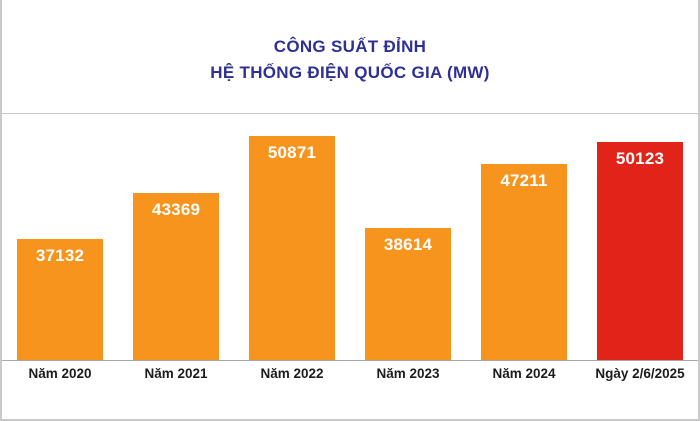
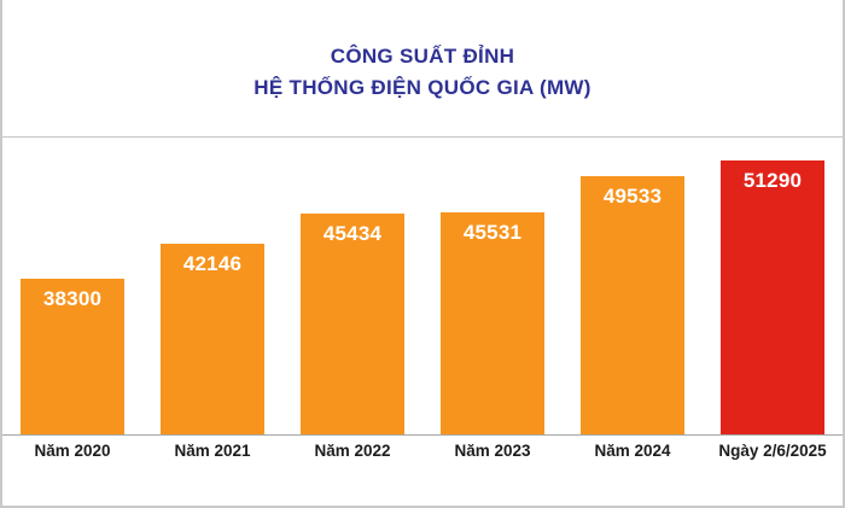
Năm 2020: 37132 -> 38300
Năm 2021: 43369 -> 42146
Năm 2022: 50871 -> 45434
Năm 2023: 38614 -> 45531
Năm 2024: 47211 -> 49533
Ngày 2/6/2025: 50123 -> 51290
